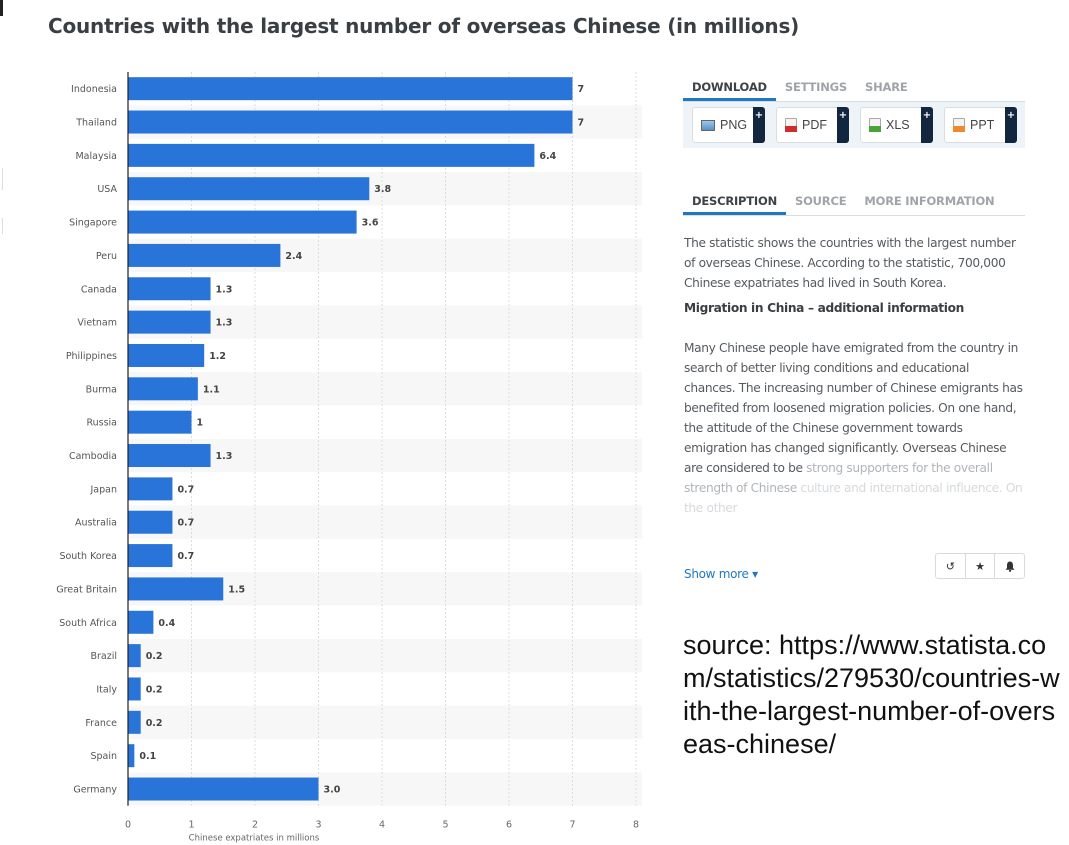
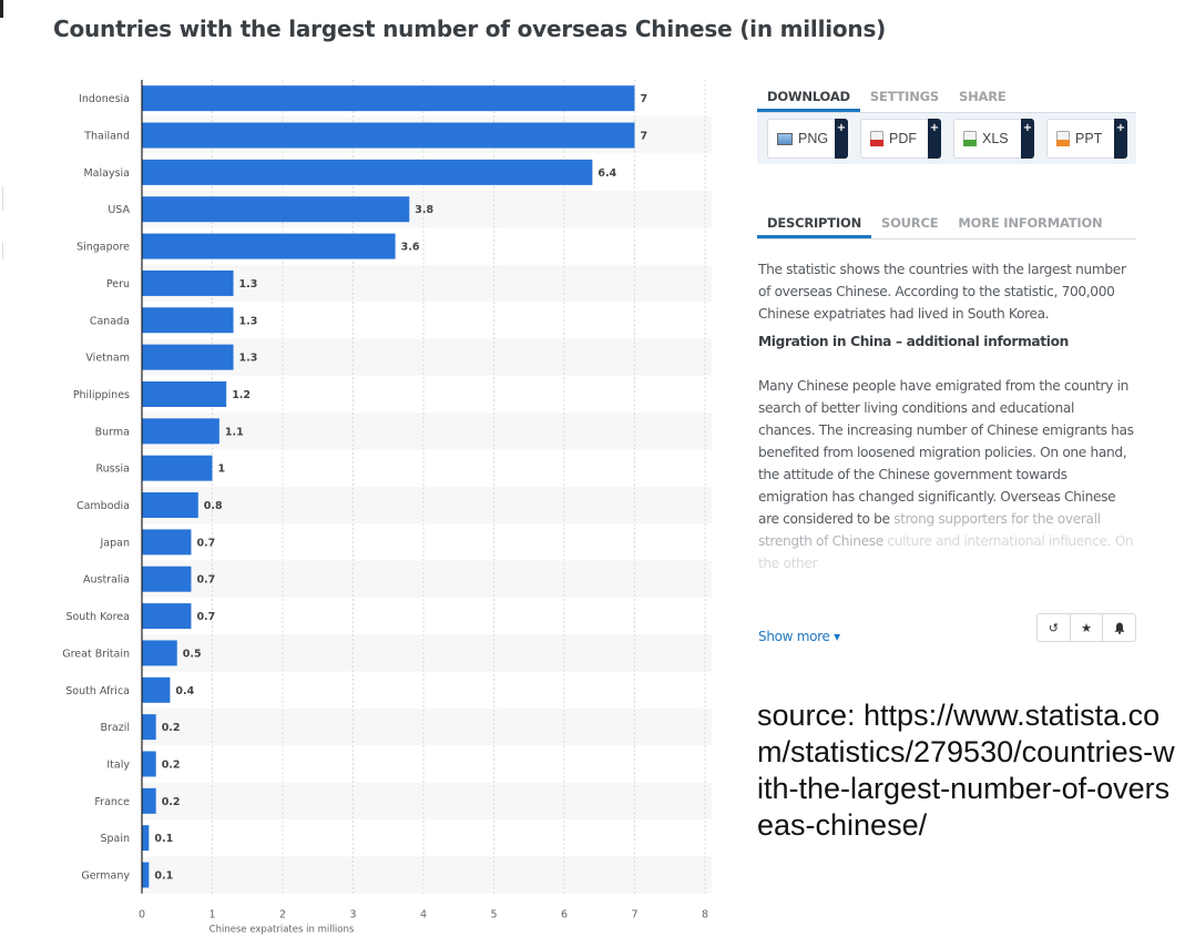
Peru: 2.4 -> 1.3
Cambodia: 1.3 -> 0.8
Great Britain: 1.5 -> 0.5
Germany: 3.0 -> 0.1
